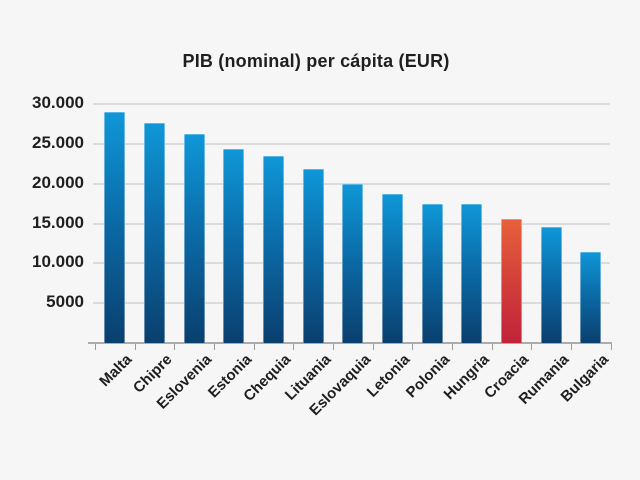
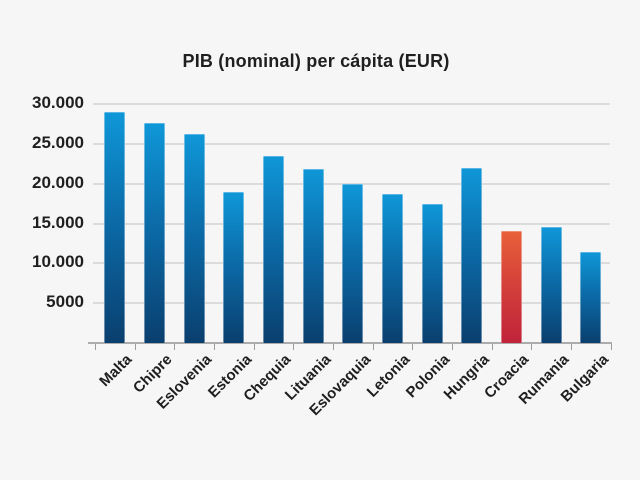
Estonia: 24000 -> 19000
Hungria: 17000 -> 22000
Croacia: 16000 -> 14000
